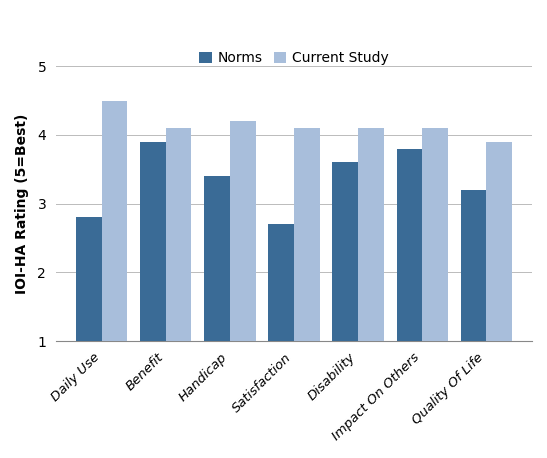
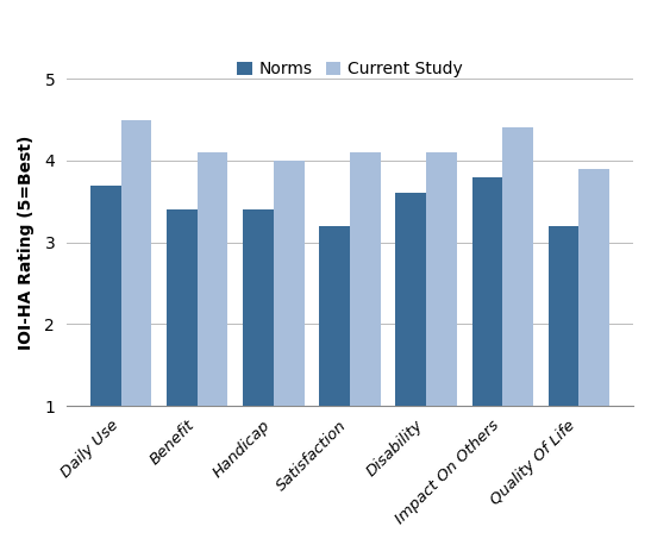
Norms/Daily Use: 2.8 -> 3.7
Norms/Benefit: 3.9 -> 3.4
Current Study/Handicap: 4.2 -> 4.0
Norms/Satisfaction: 2.7 -> 3.2
Current Study/Impact On Others: 4.1 -> 4.4
